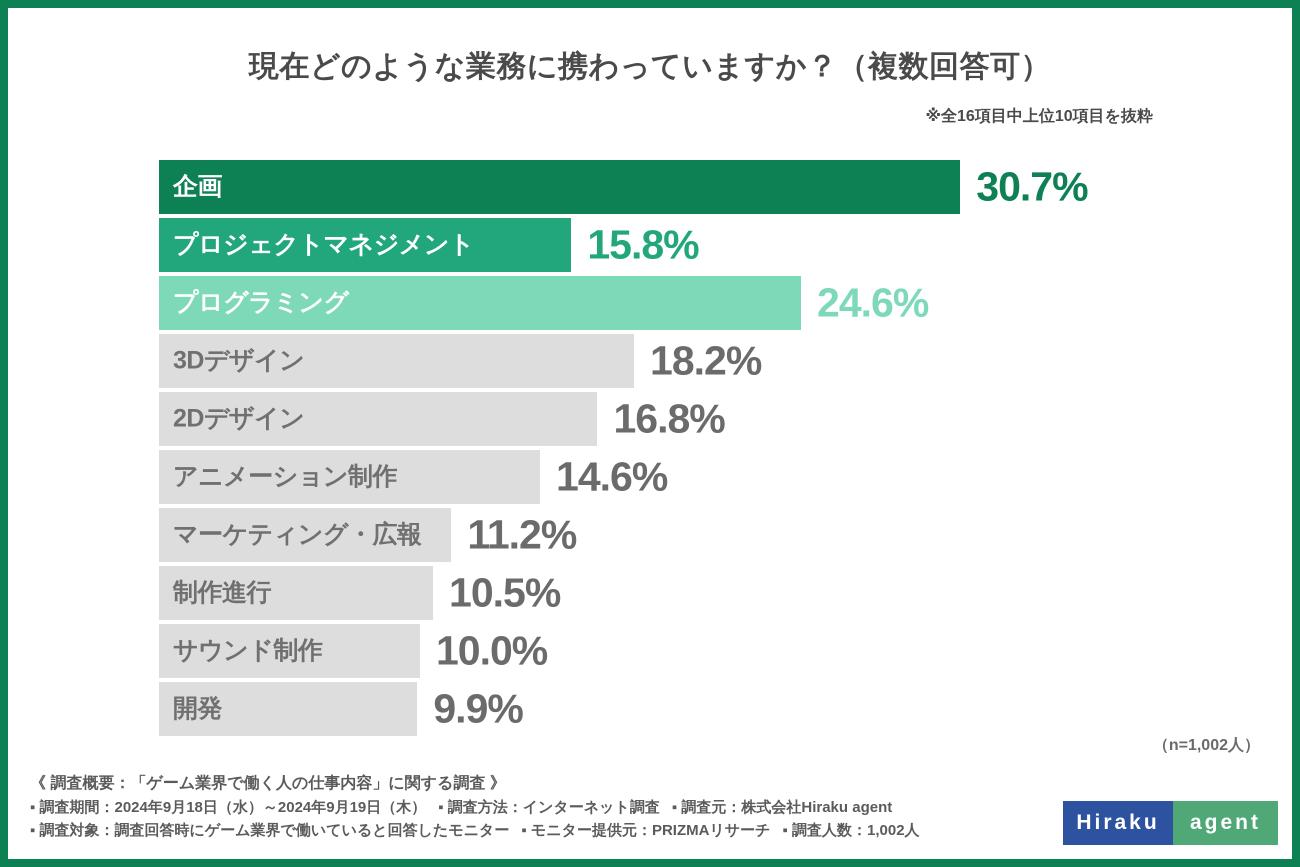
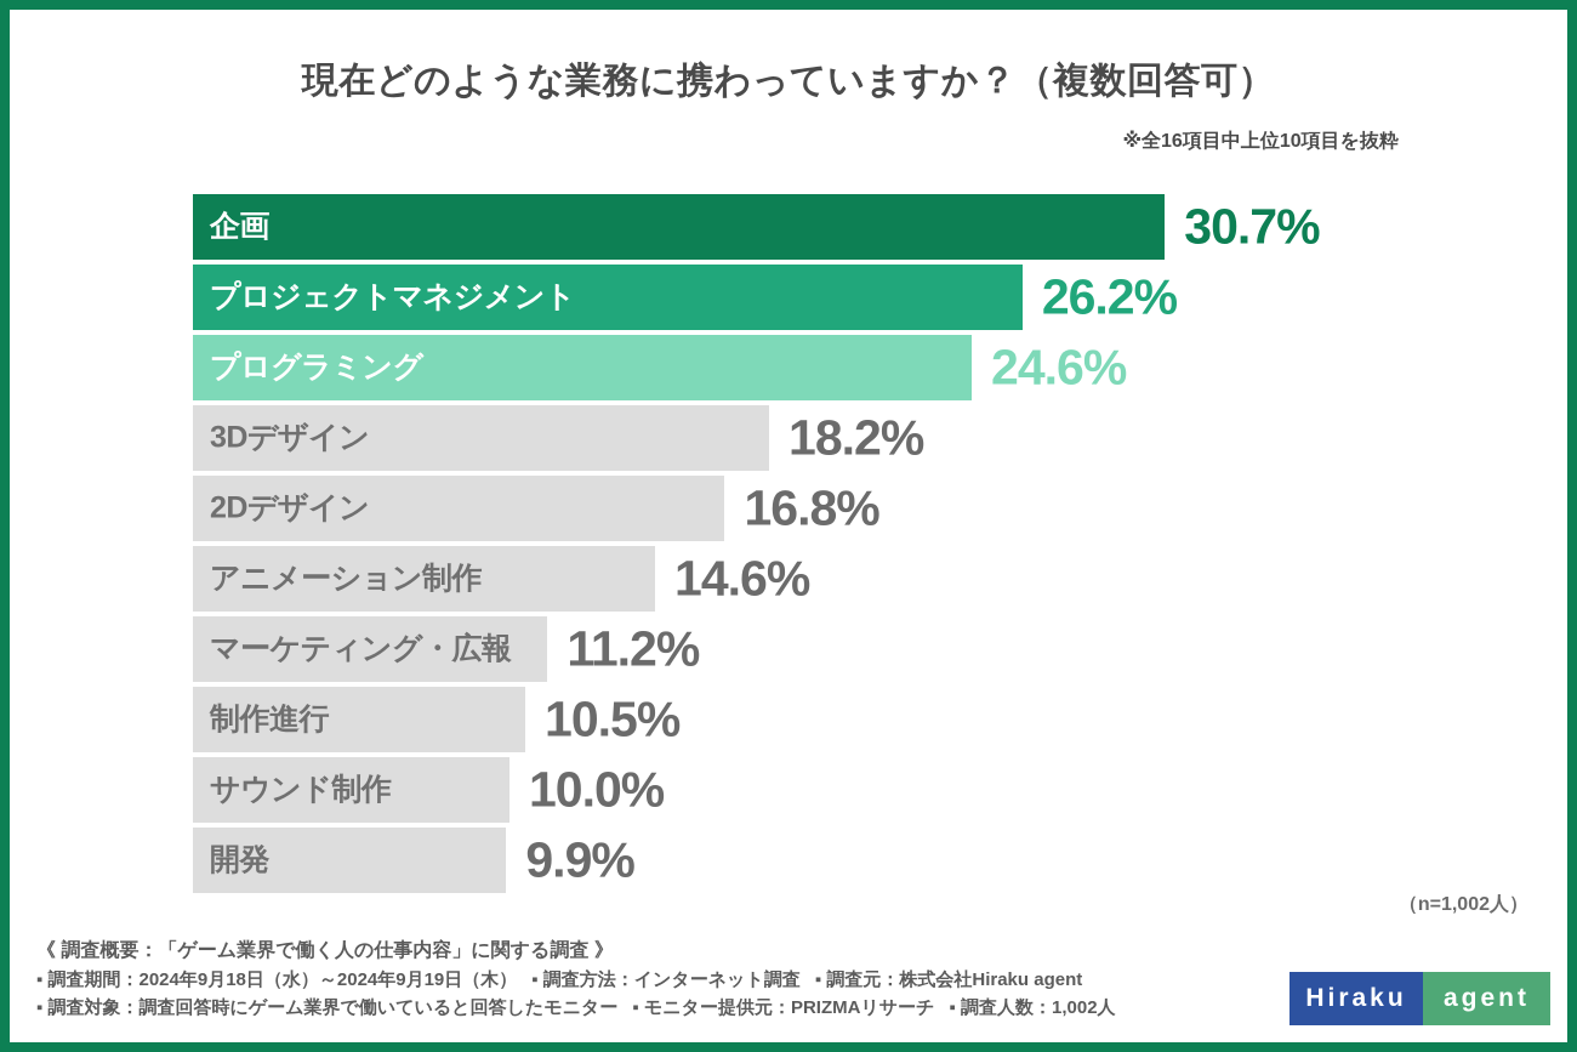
プロジェクトマネジメント: 15.8% -> 26.2%
